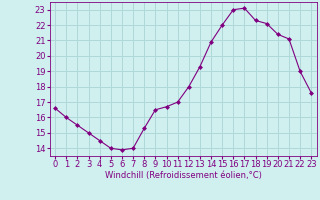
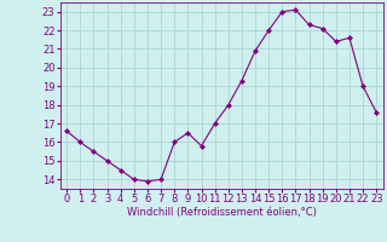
8: 15.3 -> 16.0
10: 16.7 -> 15.8
21: 21.1 -> 21.6
